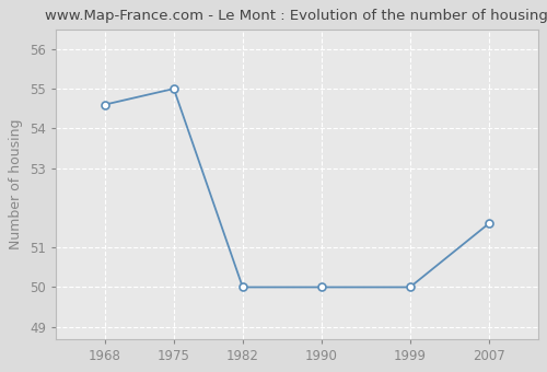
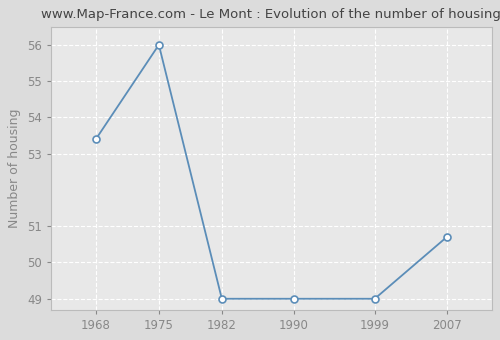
1968: 54.6 -> 53.4
1975: 55.0 -> 56.0
1982: 50.0 -> 49.0
1990: 50.0 -> 49.0
1999: 50.0 -> 49.0
2007: 51.6 -> 50.7
